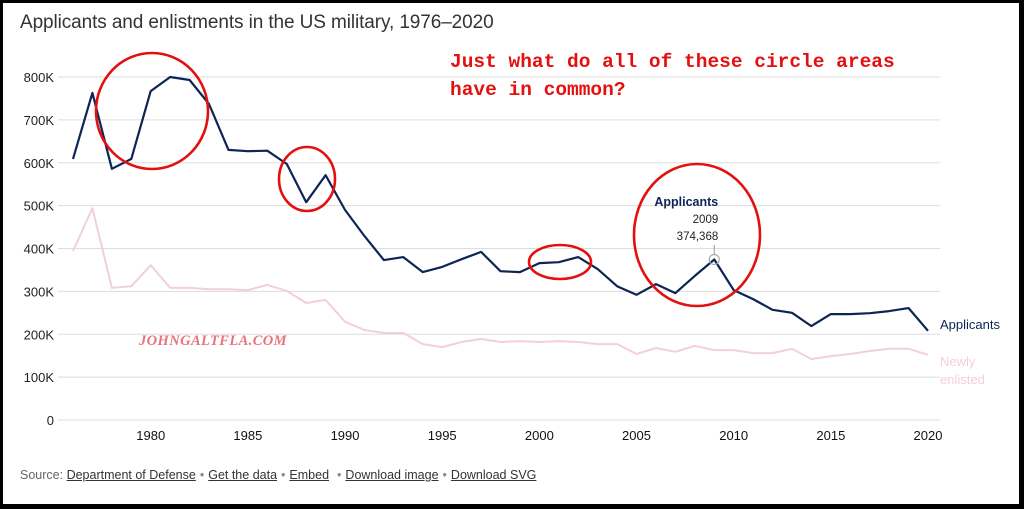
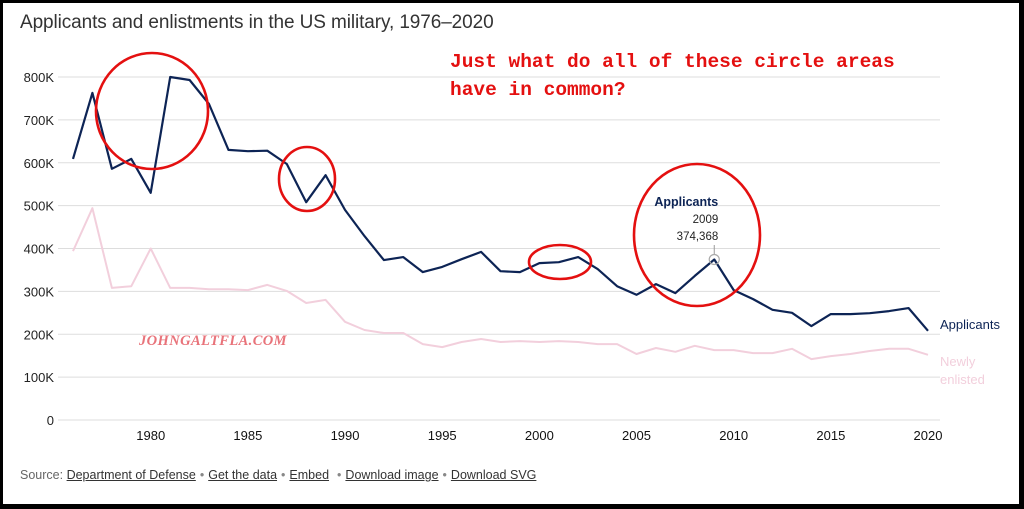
Applicants/1980: 770K -> 530K
Newly enlisted/1980: 360K -> 400K
